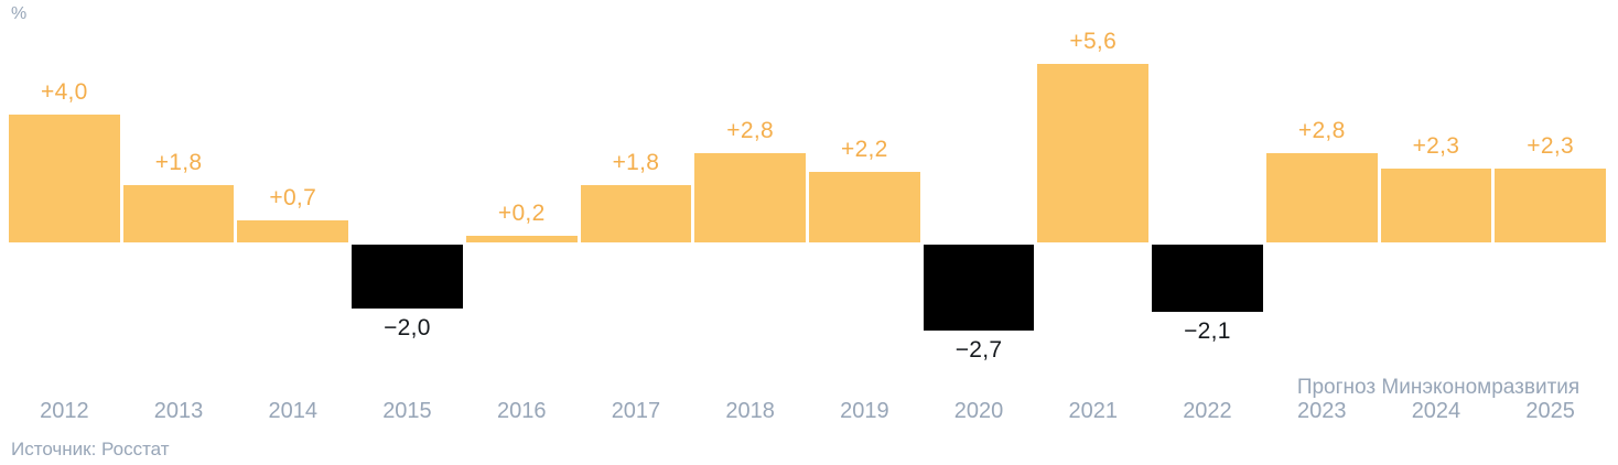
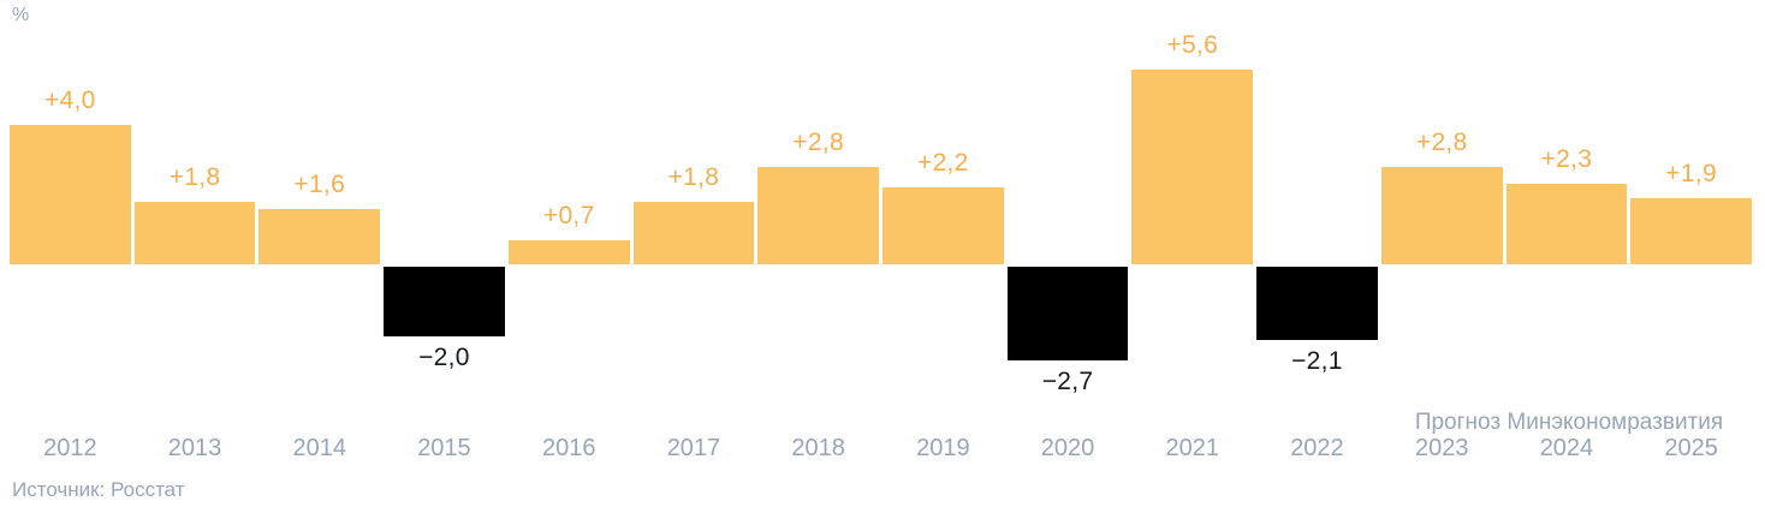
2014: +0,7 -> +1,6
2016: +0,2 -> +0,7
2025: +2,3 -> +1,9
